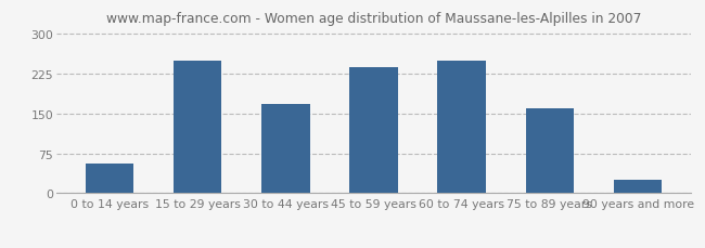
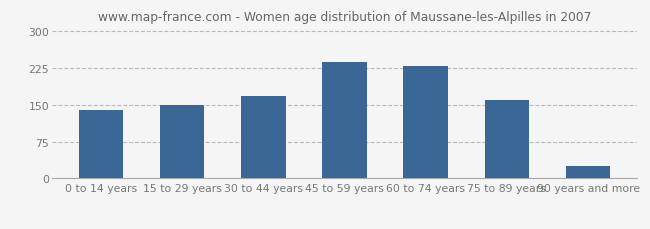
0 to 14 years: 55 -> 140
15 to 29 years: 250 -> 150
60 to 74 years: 250 -> 230
